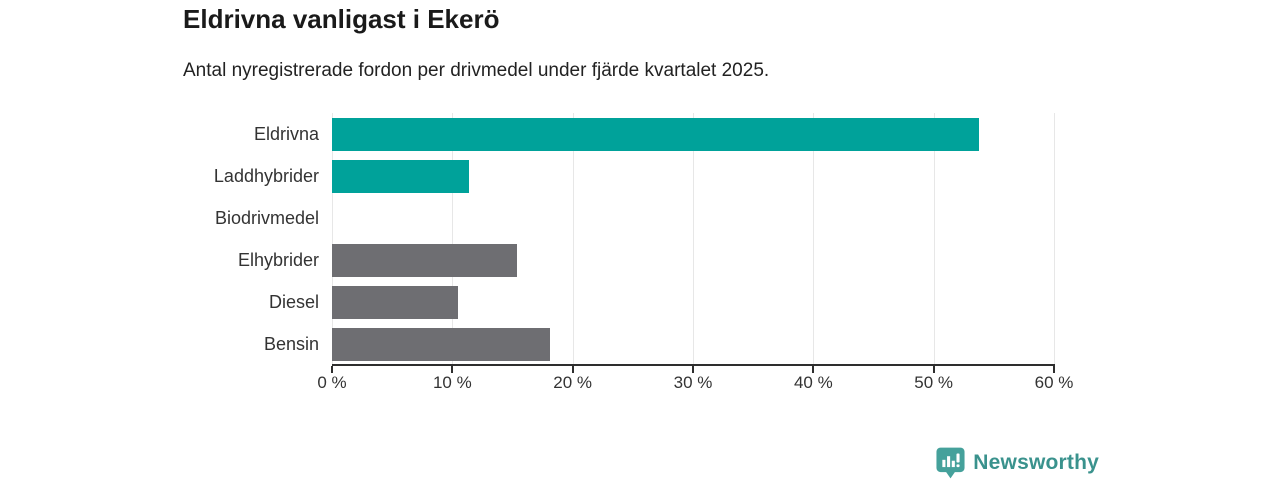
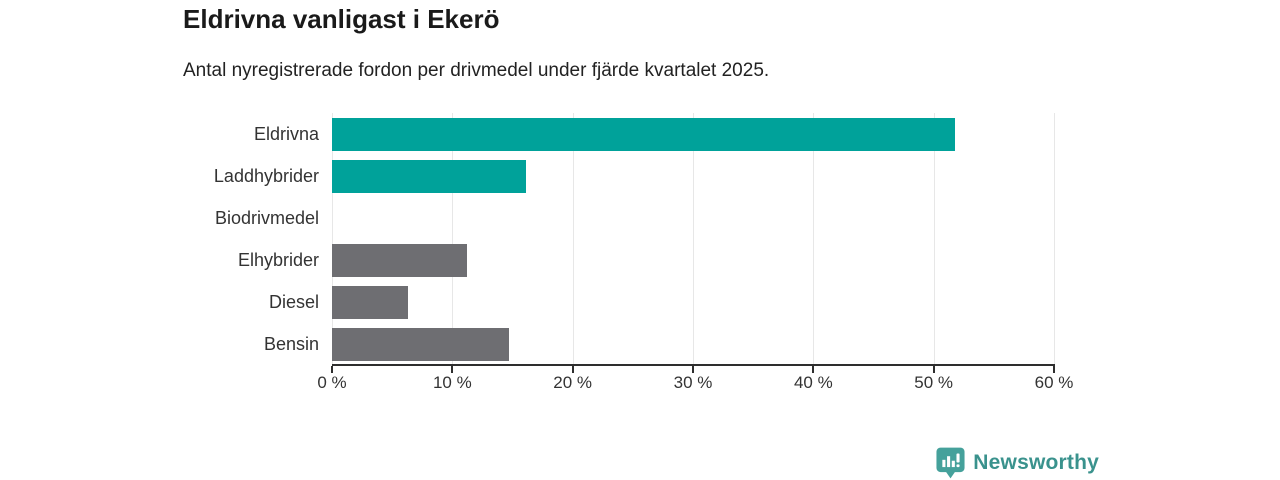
Eldrivna: 53.8% -> 51.8%
Laddhybrider: 11.4% -> 16.1%
Elhybrider: 15.4% -> 11.2%
Diesel: 10.5% -> 6.3%
Bensin: 18.1% -> 14.7%
